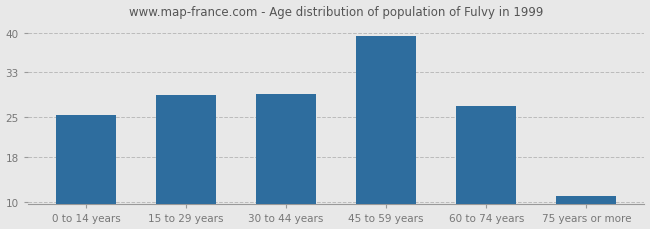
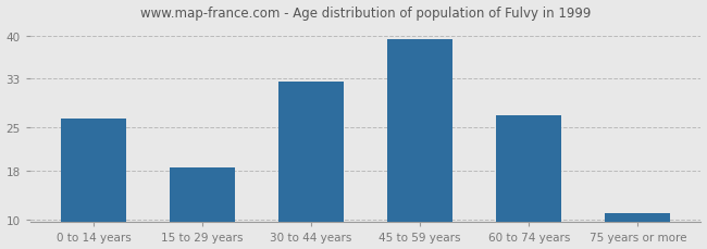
0 to 14 years: 25.4 -> 26.5
15 to 29 years: 29.0 -> 18.5
30 to 44 years: 29.2 -> 32.5
